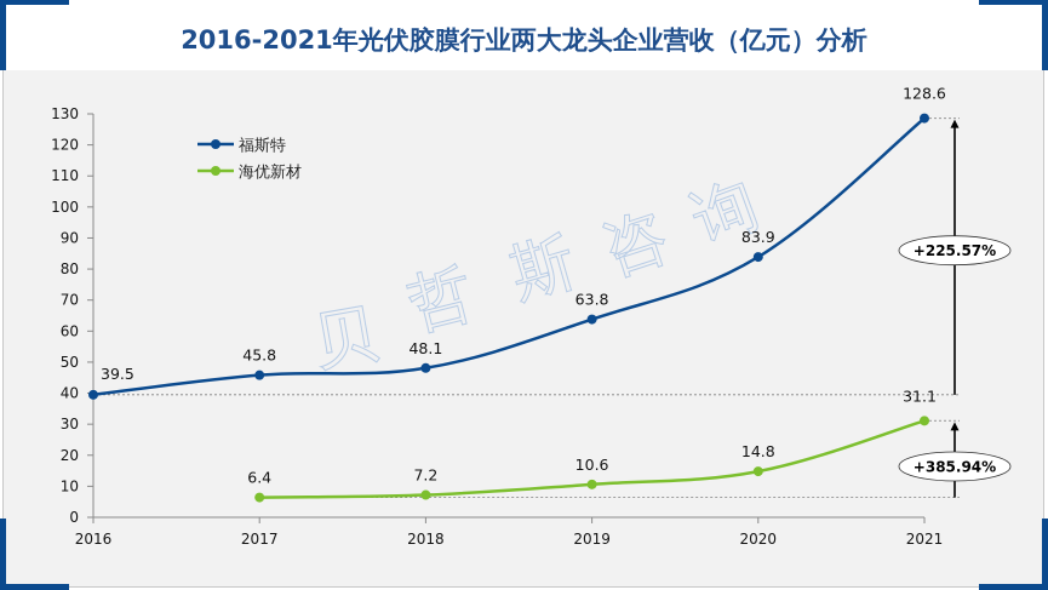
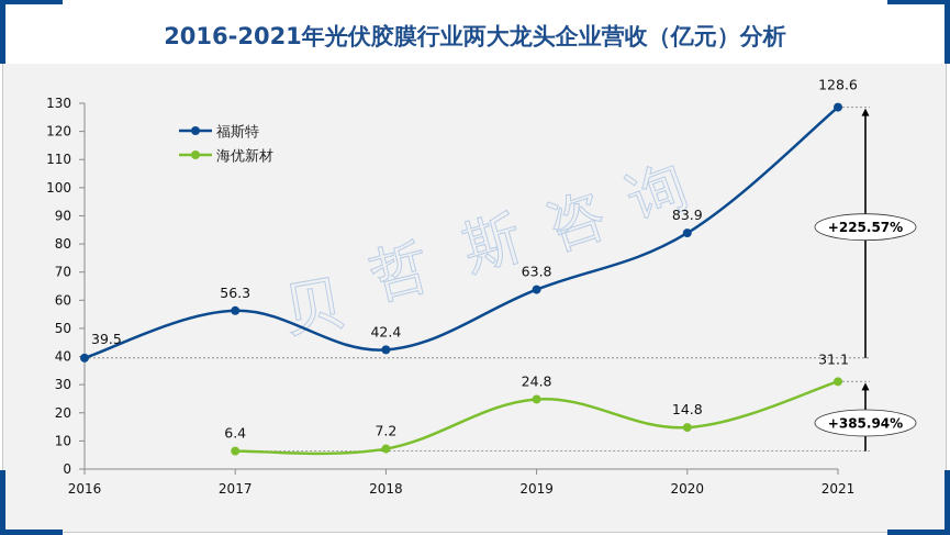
福斯特/2017: 45.8 -> 56.3
福斯特/2018: 48.1 -> 42.4
海优新材/2019: 10.6 -> 24.8
